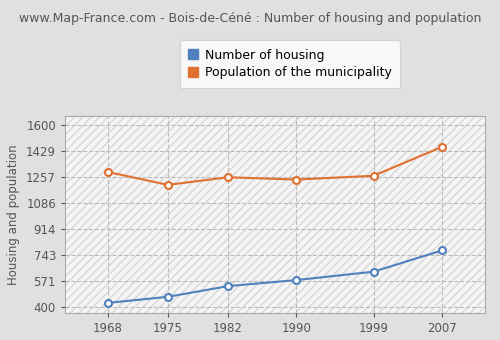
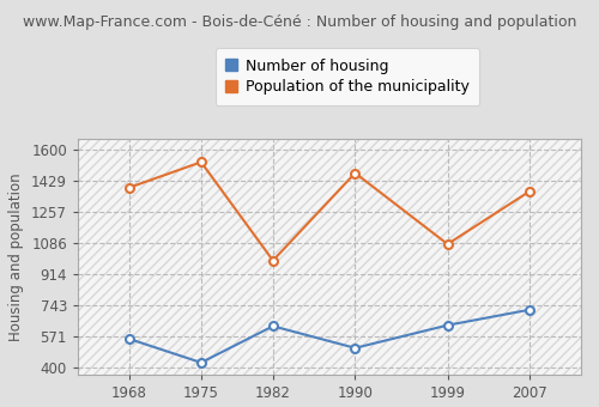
Number of housing/1968: 430 -> 560
Population of the municipality/1968: 1290 -> 1390
Number of housing/1975: 470 -> 430
Population of the municipality/1975: 1200 -> 1530
Number of housing/1982: 540 -> 630
Population of the municipality/1982: 1260 -> 990
Number of housing/1990: 580 -> 510
Population of the municipality/1990: 1240 -> 1470
Population of the municipality/1999: 1260 -> 1080
Number of housing/2007: 780 -> 720
Population of the municipality/2007: 1460 -> 1370
